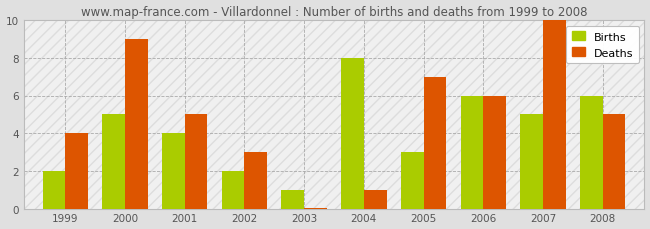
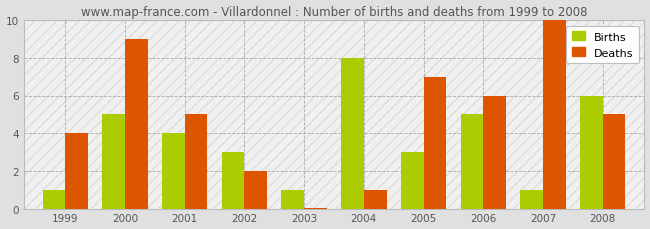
Births/1999: 2 -> 1
Births/2002: 2 -> 3
Deaths/2002: 3.0 -> 2.0
Births/2006: 6 -> 5
Births/2007: 5 -> 1
